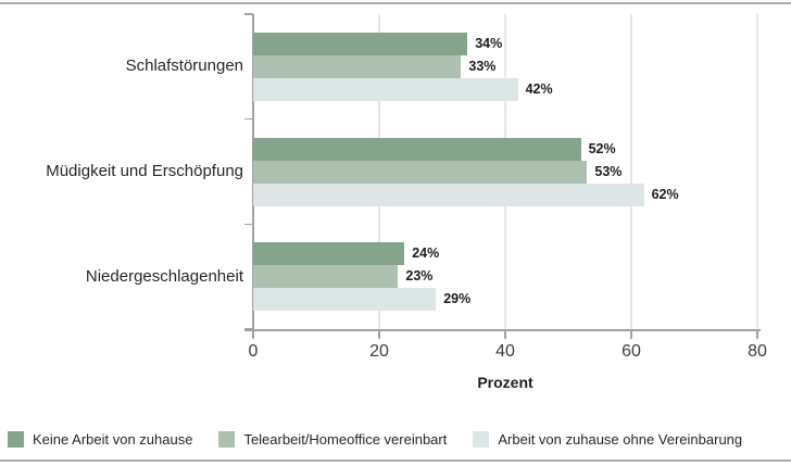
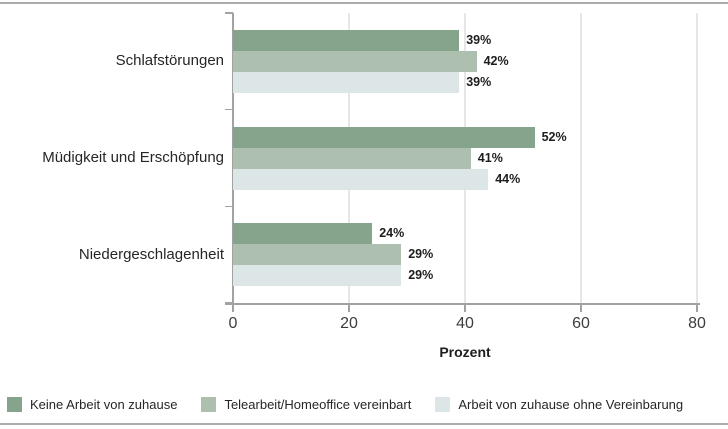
Keine Arbeit von zuhause/Schlafstörungen: 34% -> 39%
Telearbeit/Homeoffice vereinbart/Schlafstörungen: 33% -> 42%
Arbeit von zuhause ohne Vereinbarung/Schlafstörungen: 42% -> 39%
Telearbeit/Homeoffice vereinbart/Müdigkeit und Erschöpfung: 53% -> 41%
Arbeit von zuhause ohne Vereinbarung/Müdigkeit und Erschöpfung: 62% -> 44%
Telearbeit/Homeoffice vereinbart/Niedergeschlagenheit: 23% -> 29%
